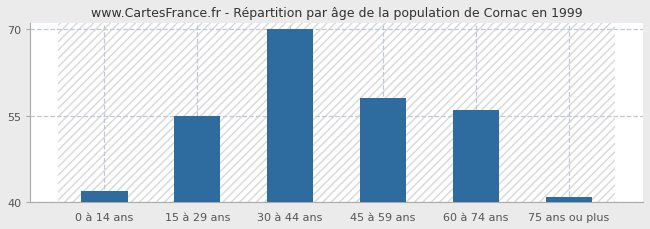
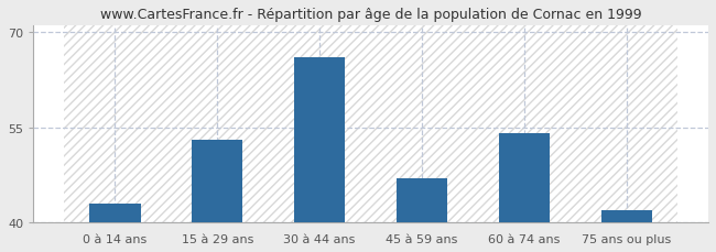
0 à 14 ans: 42 -> 43
15 à 29 ans: 55 -> 53
30 à 44 ans: 70 -> 66
45 à 59 ans: 58 -> 47
60 à 74 ans: 56 -> 54
75 ans ou plus: 41 -> 42
